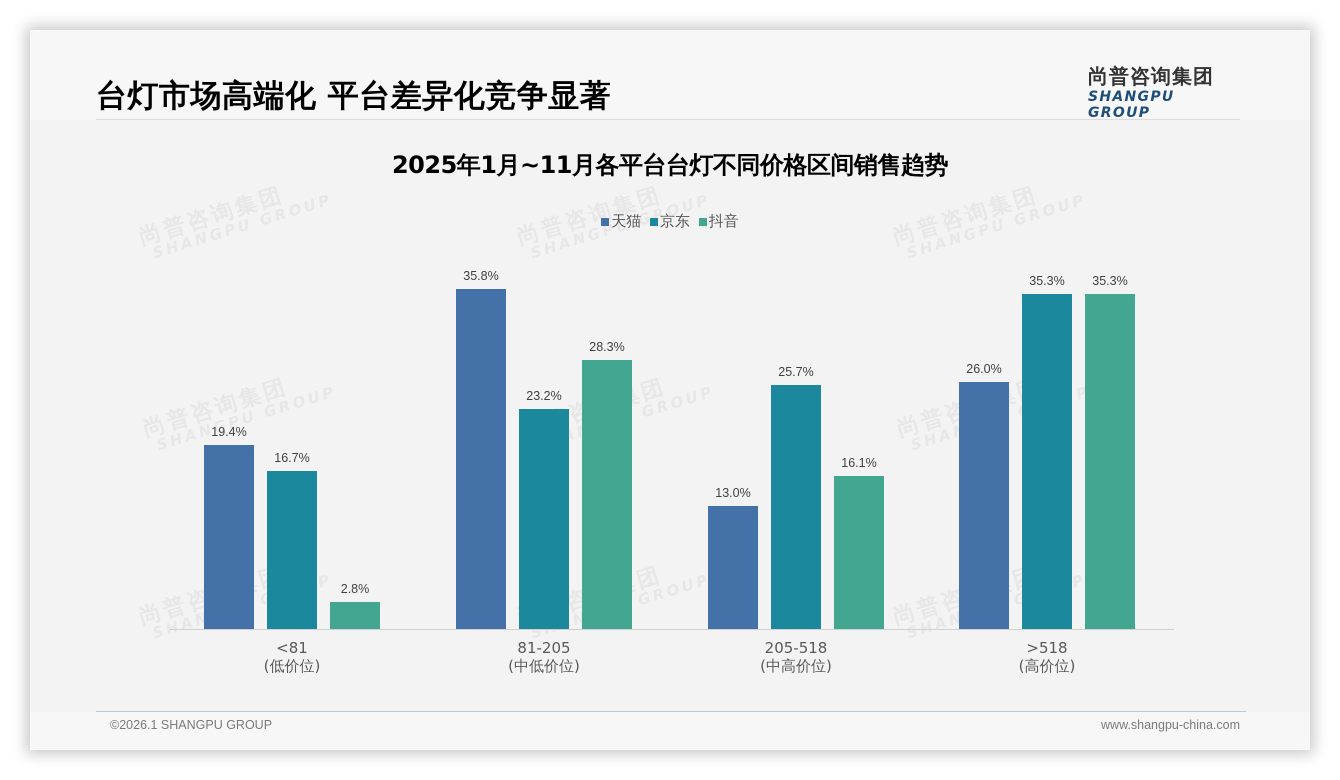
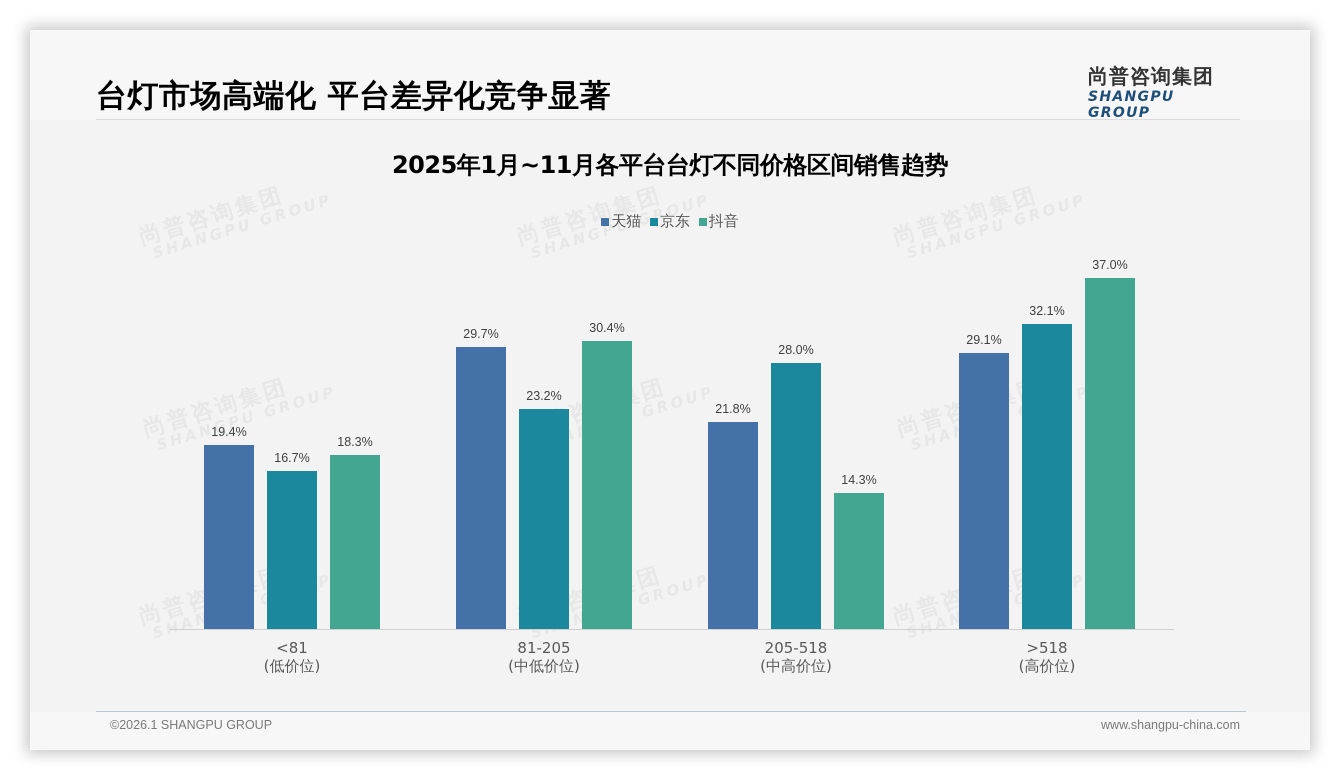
抖音/<81: 2.8% -> 18.3%
天猫/81-205: 35.8% -> 29.7%
抖音/81-205: 28.3% -> 30.4%
天猫/205-518: 13.0% -> 21.8%
京东/205-518: 25.7% -> 28.0%
抖音/205-518: 16.1% -> 14.3%
天猫/>518: 26.0% -> 29.1%
京东/>518: 35.3% -> 32.1%
抖音/>518: 35.3% -> 37.0%
